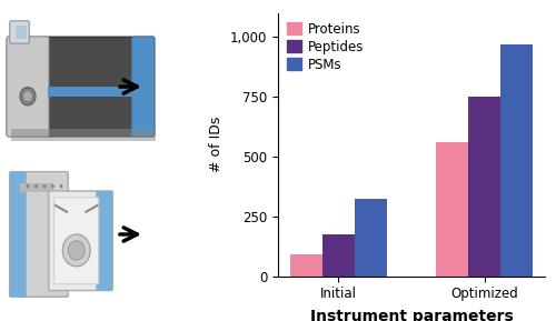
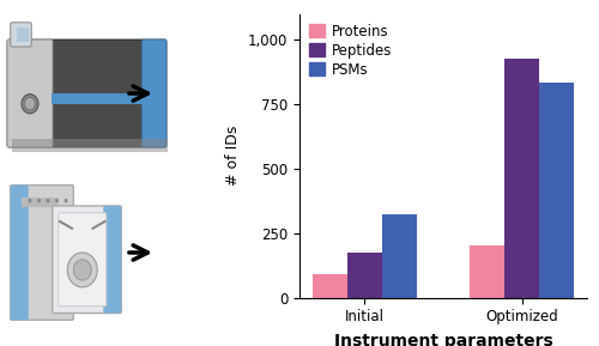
Proteins/Optimized: 560 -> 200
Peptides/Optimized: 750 -> 925
PSMs/Optimized: 970 -> 835
